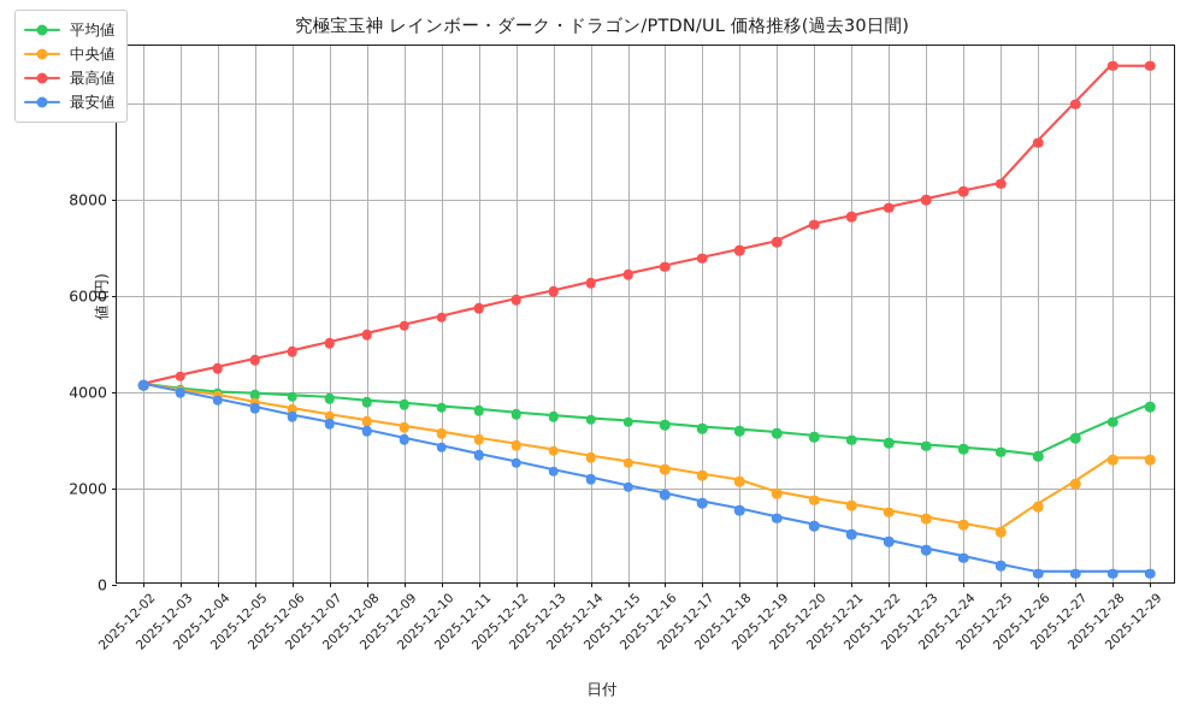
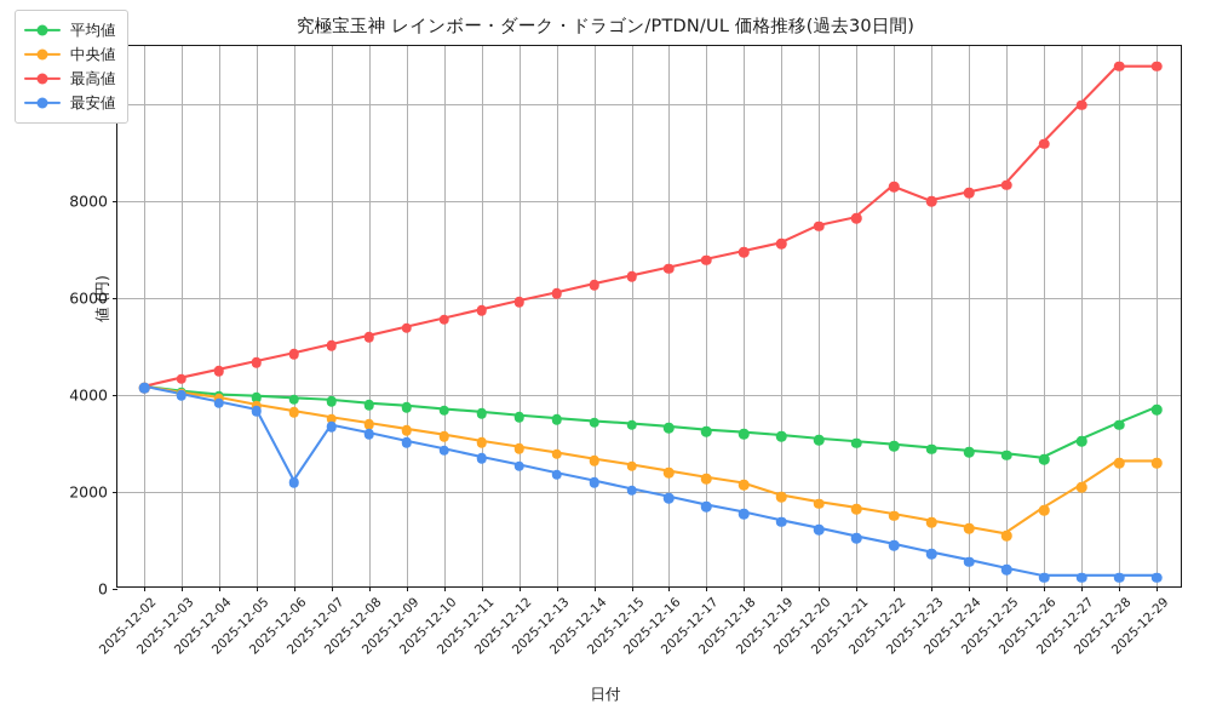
最安値/2025-12-06: 3500 -> 2200
最高値/2025-12-22: 7800 -> 8300
